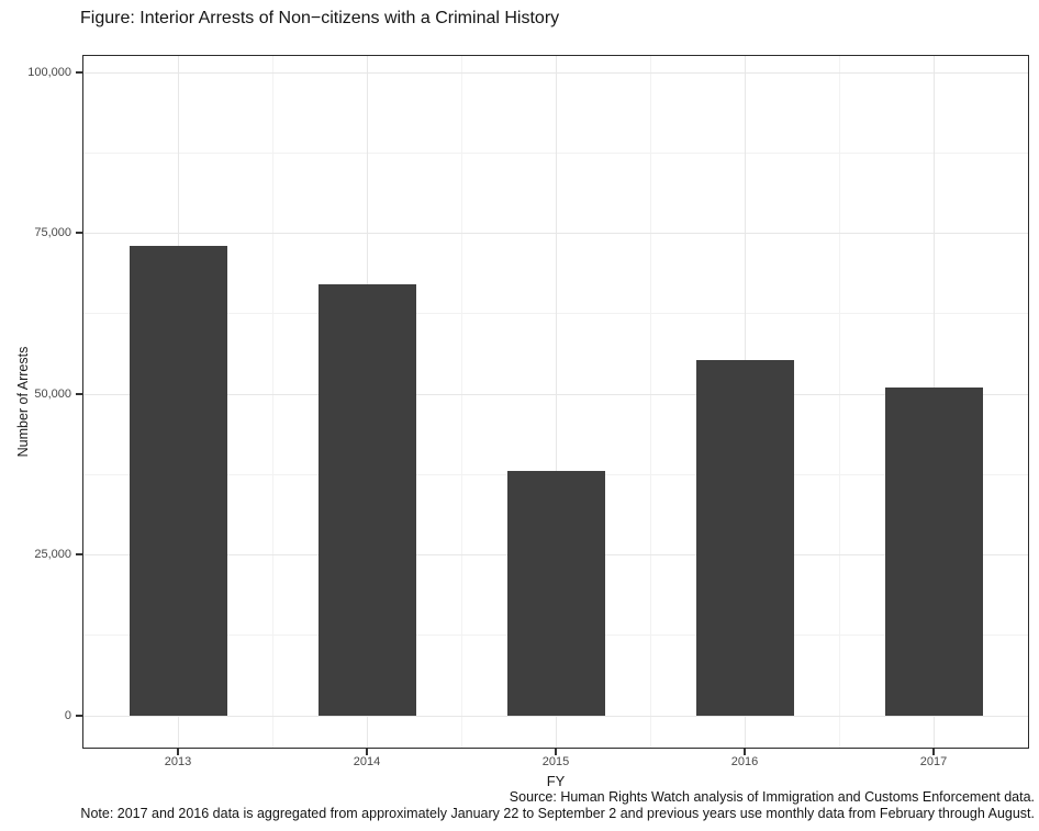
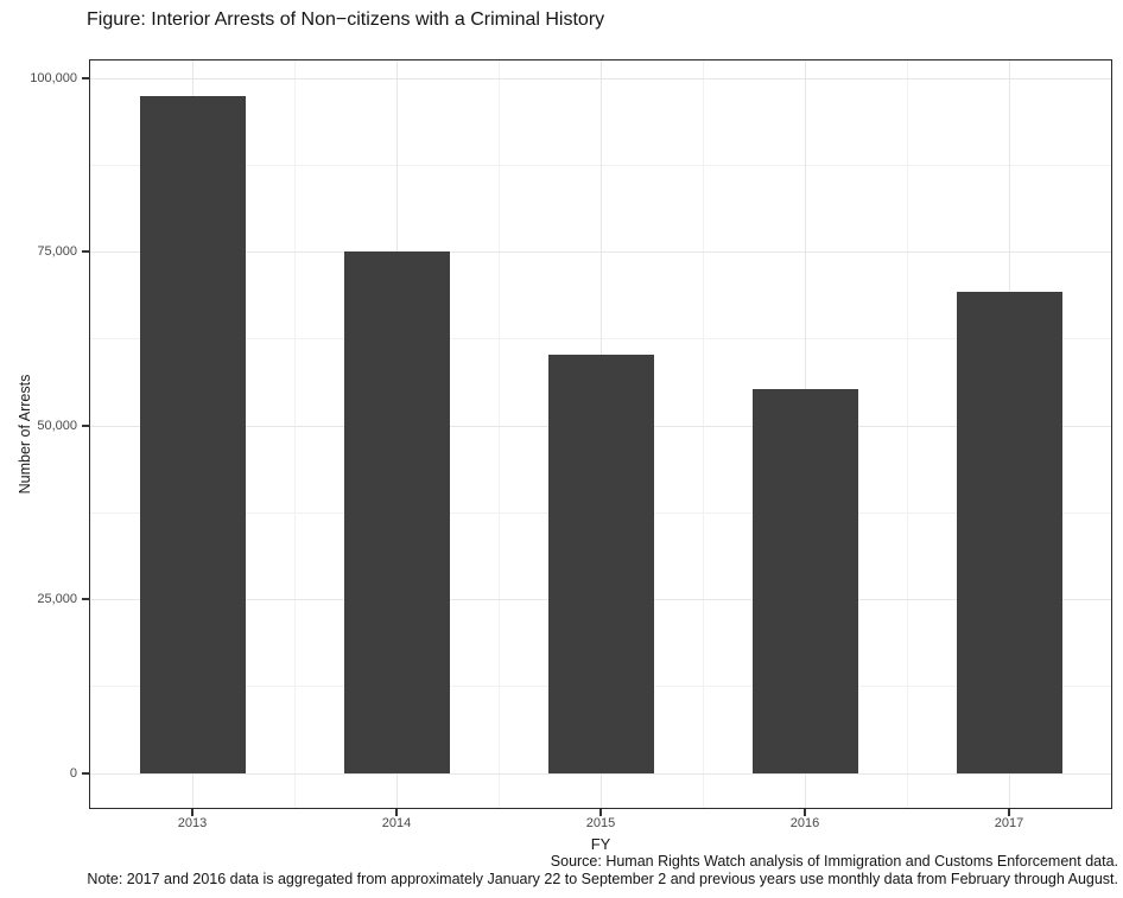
2013: 73000 -> 97000
2014: 67000 -> 75000
2015: 38000 -> 60000
2017: 51000 -> 69000
